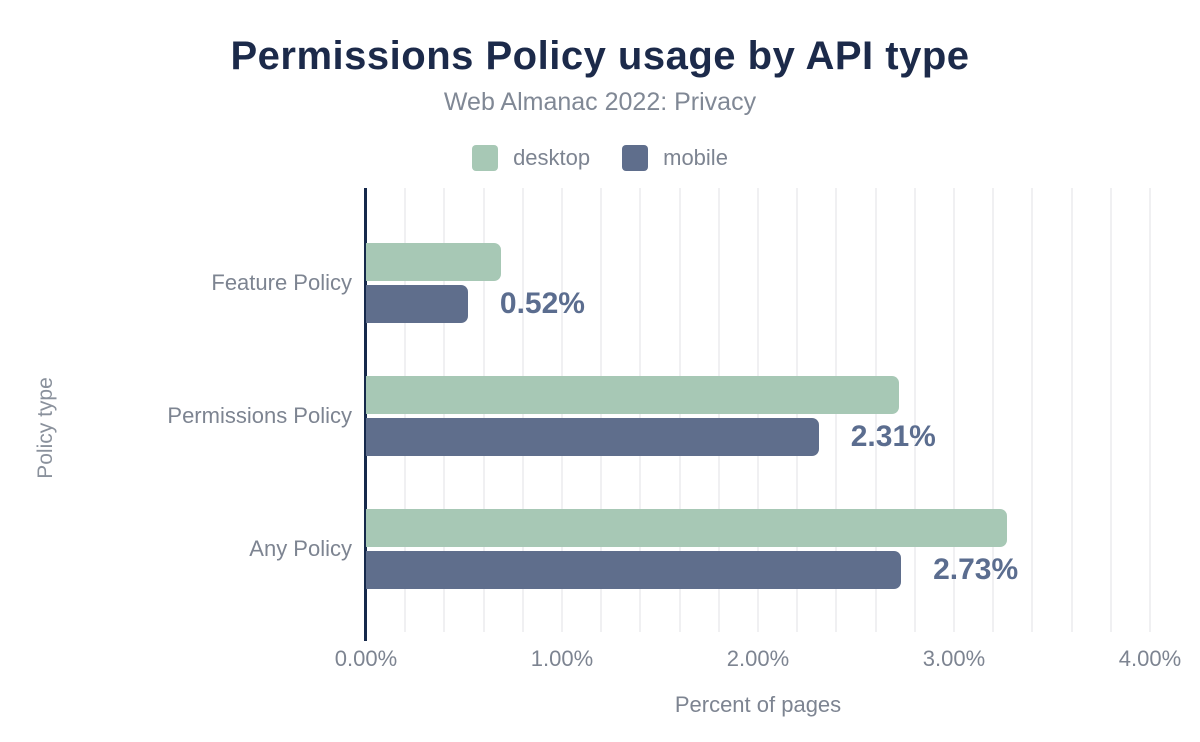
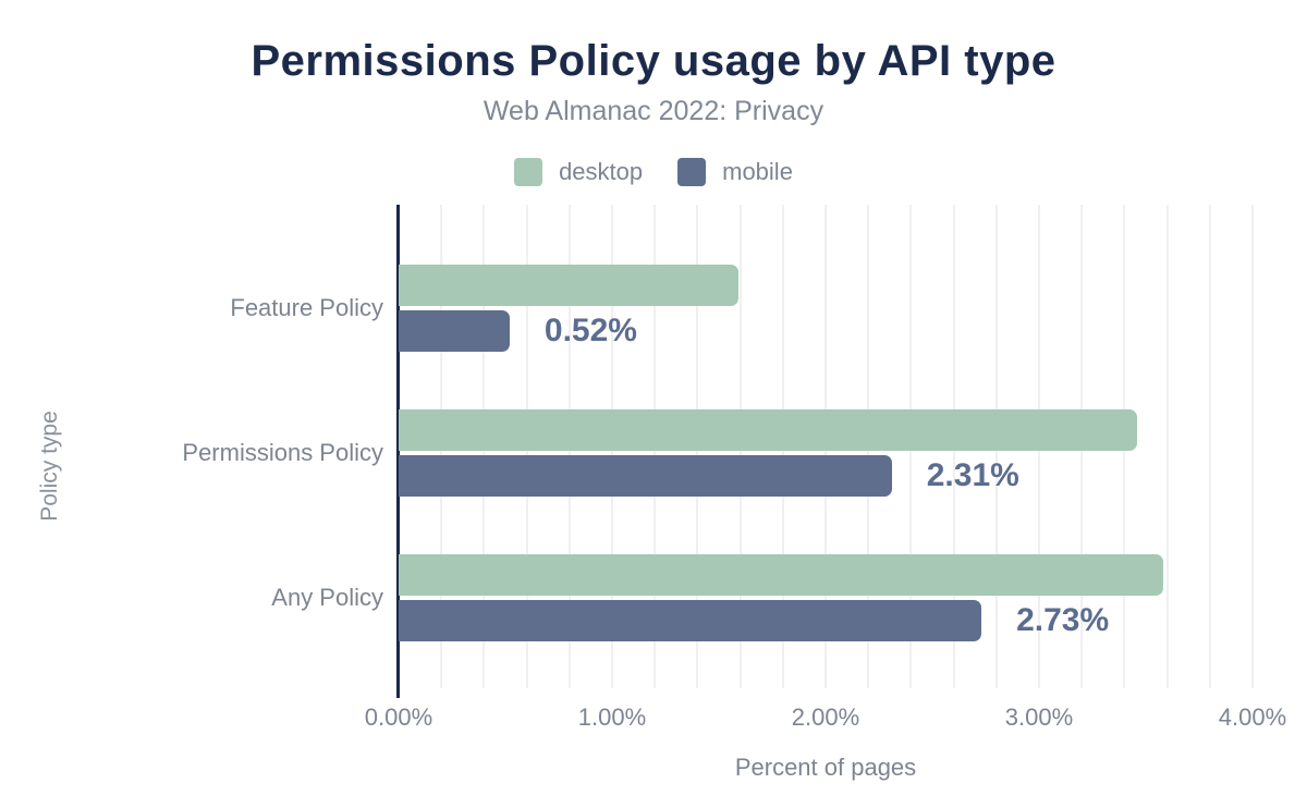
desktop/Feature Policy: 0.69% -> 1.59%
desktop/Permissions Policy: 2.72% -> 3.46%
desktop/Any Policy: 3.27% -> 3.58%
